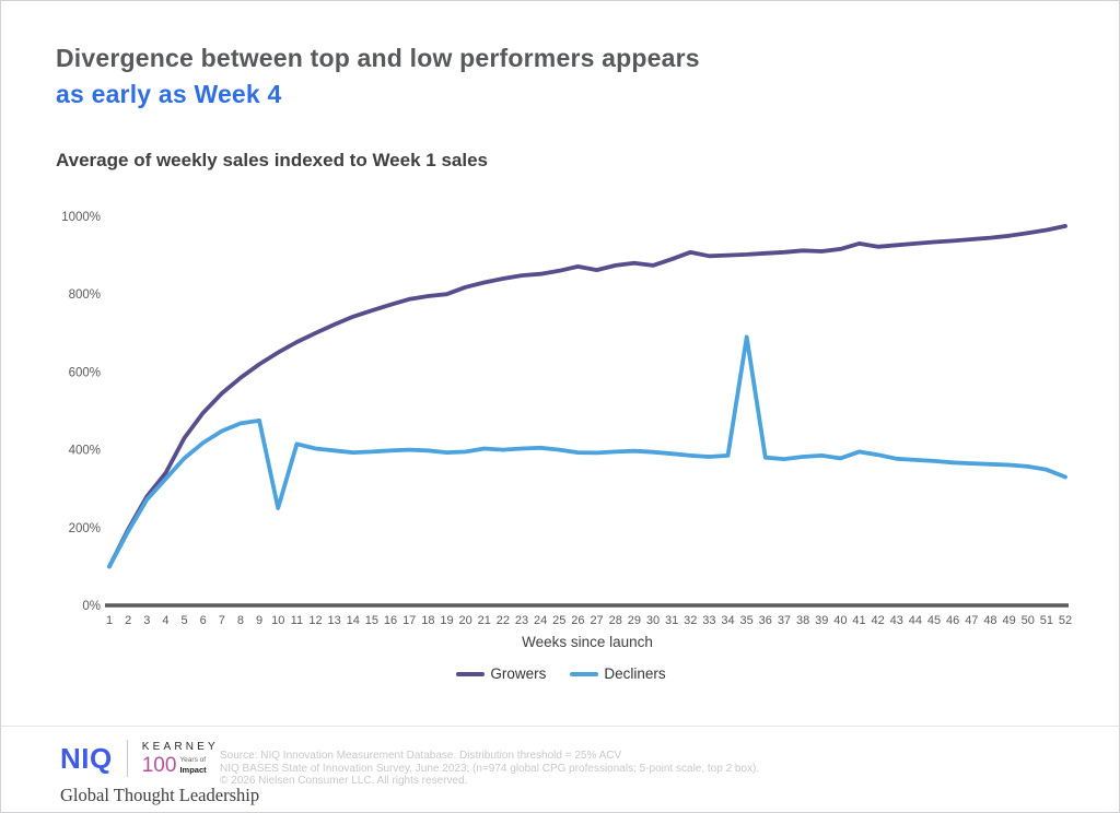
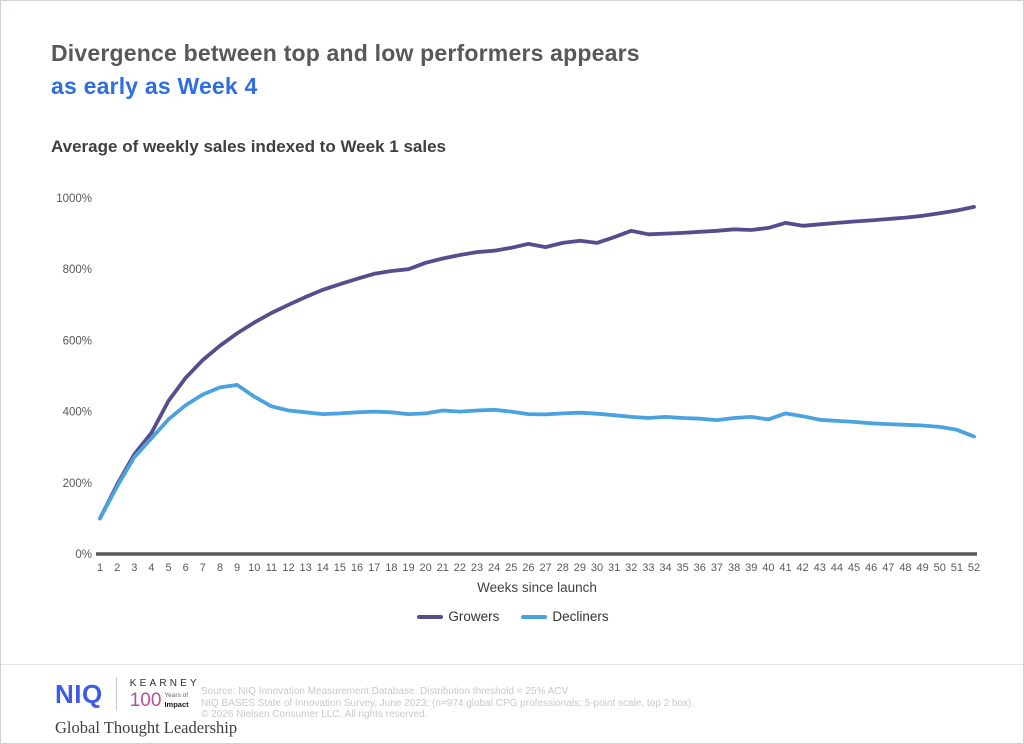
Decliners/10: 250% -> 440%
Decliners/35: 690% -> 380%
